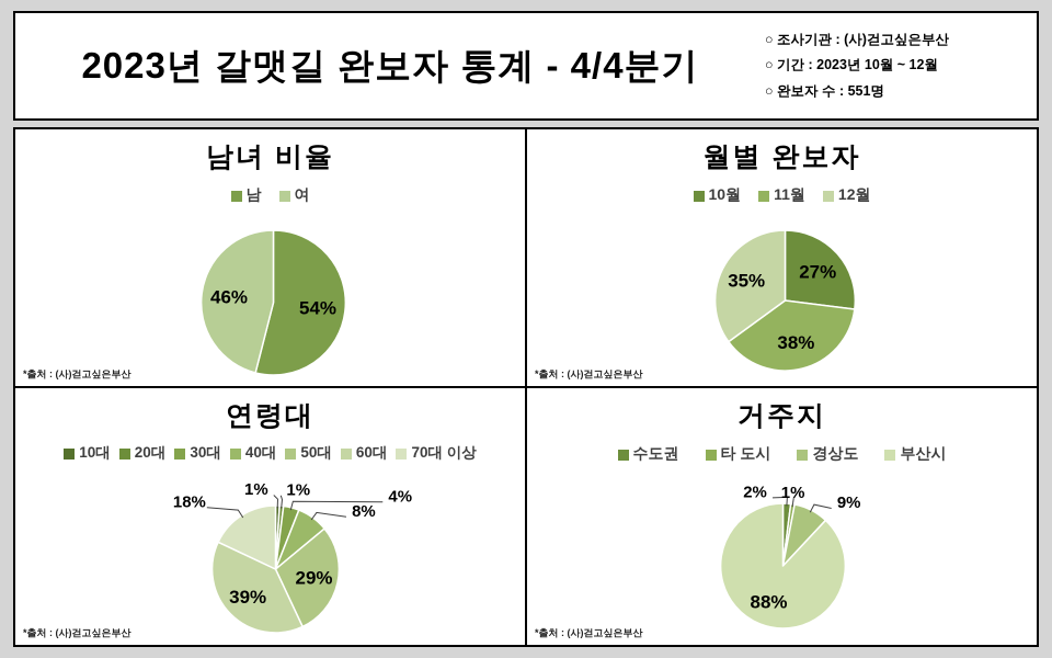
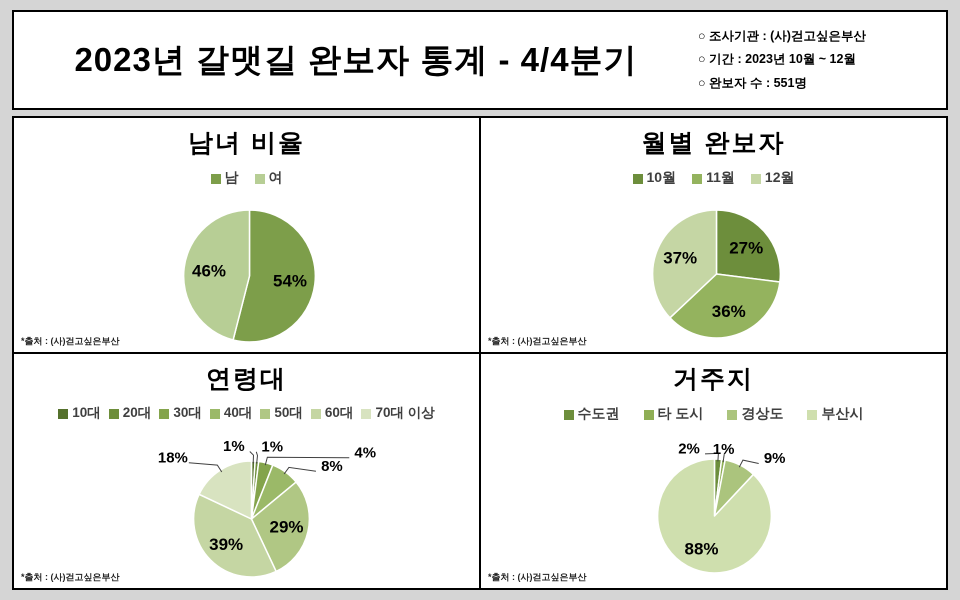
월별 완보자/11월: 38% -> 36%
월별 완보자/12월: 35% -> 37%
